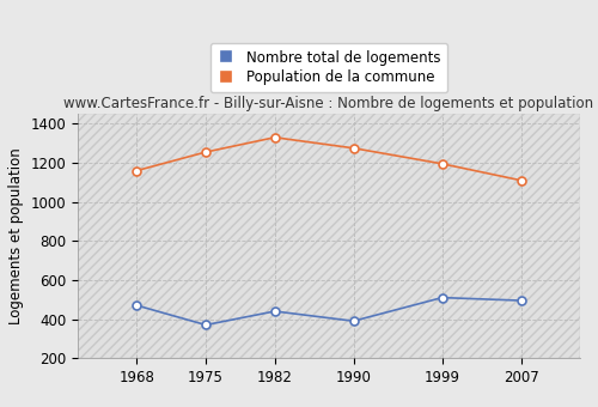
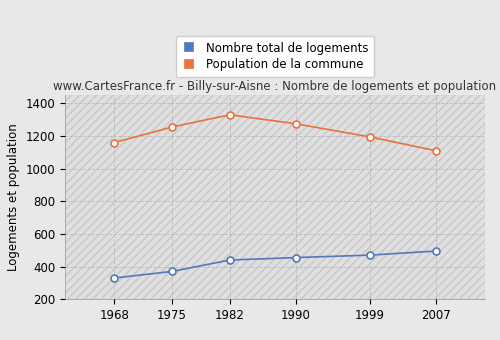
Nombre total de logements/1968: 470 -> 330
Nombre total de logements/1990: 390 -> 460
Nombre total de logements/1999: 510 -> 470
